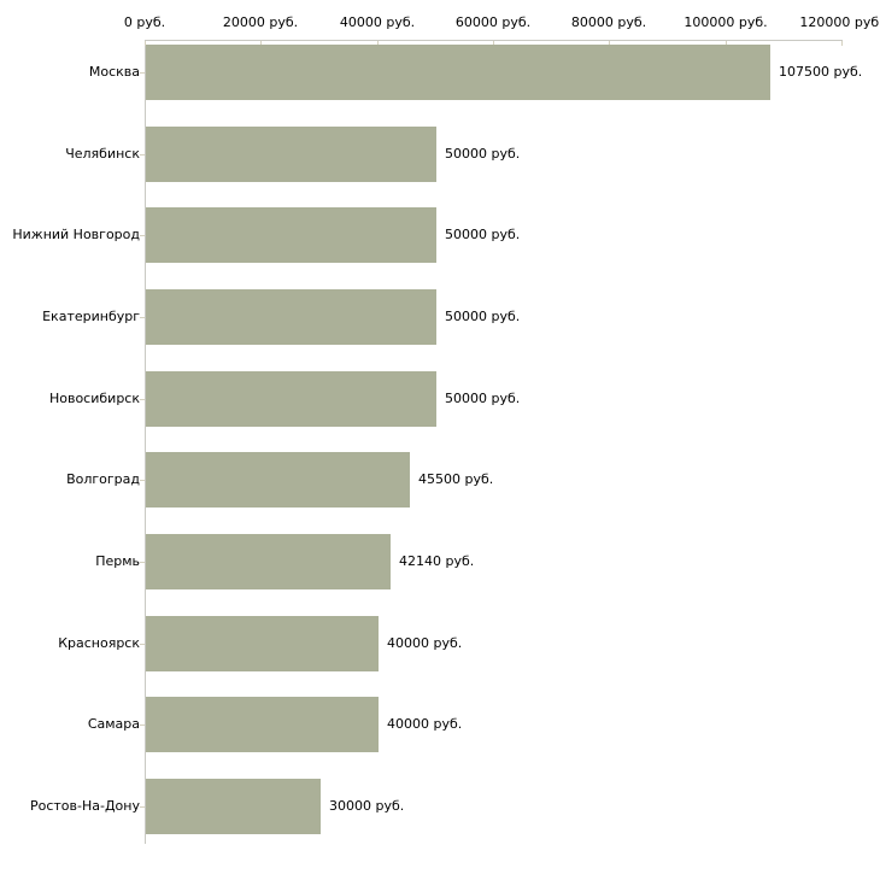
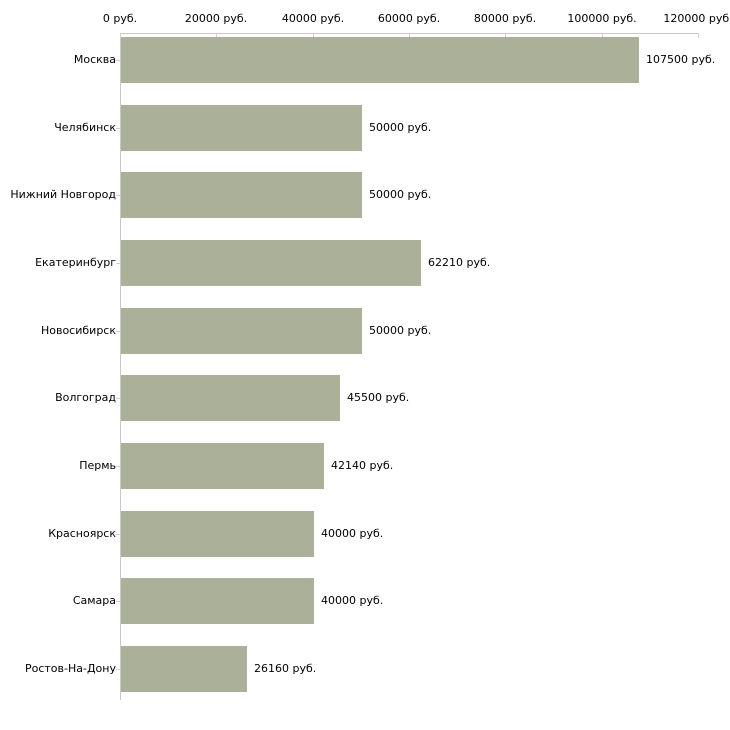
Екатеринбург: 50000 -> 62210
Ростов-На-Дону: 30000 -> 26160
